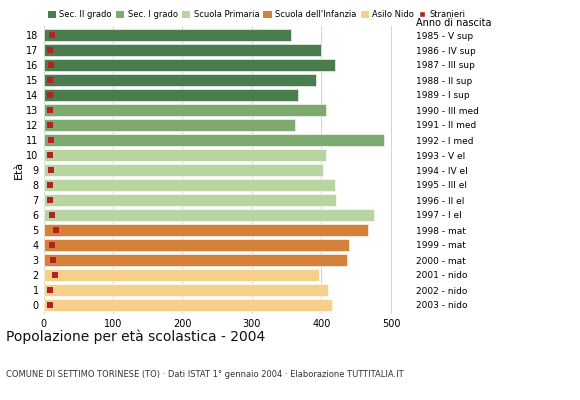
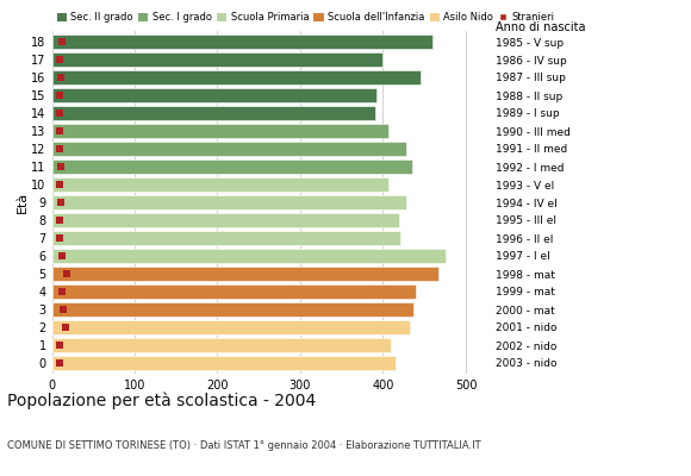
18: 356 -> 460
16: 420 -> 445
14: 366 -> 390
12: 362 -> 428
11: 490 -> 435
9: 402 -> 428
2: 396 -> 433
